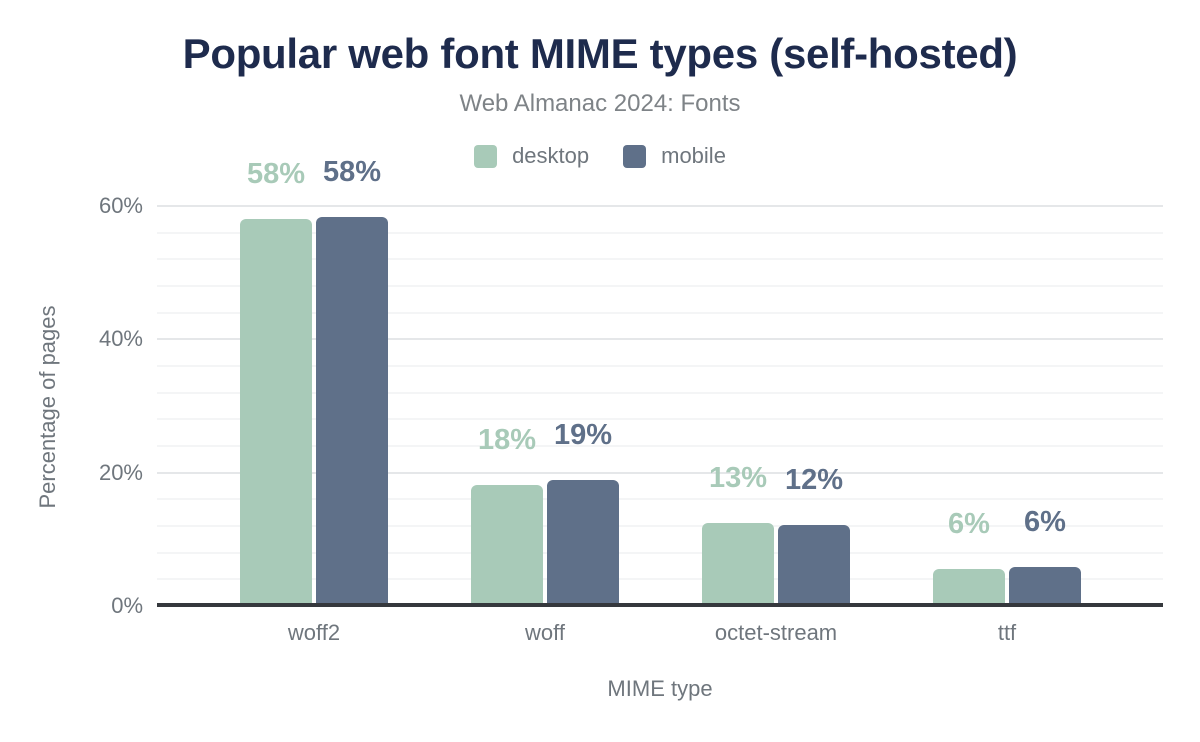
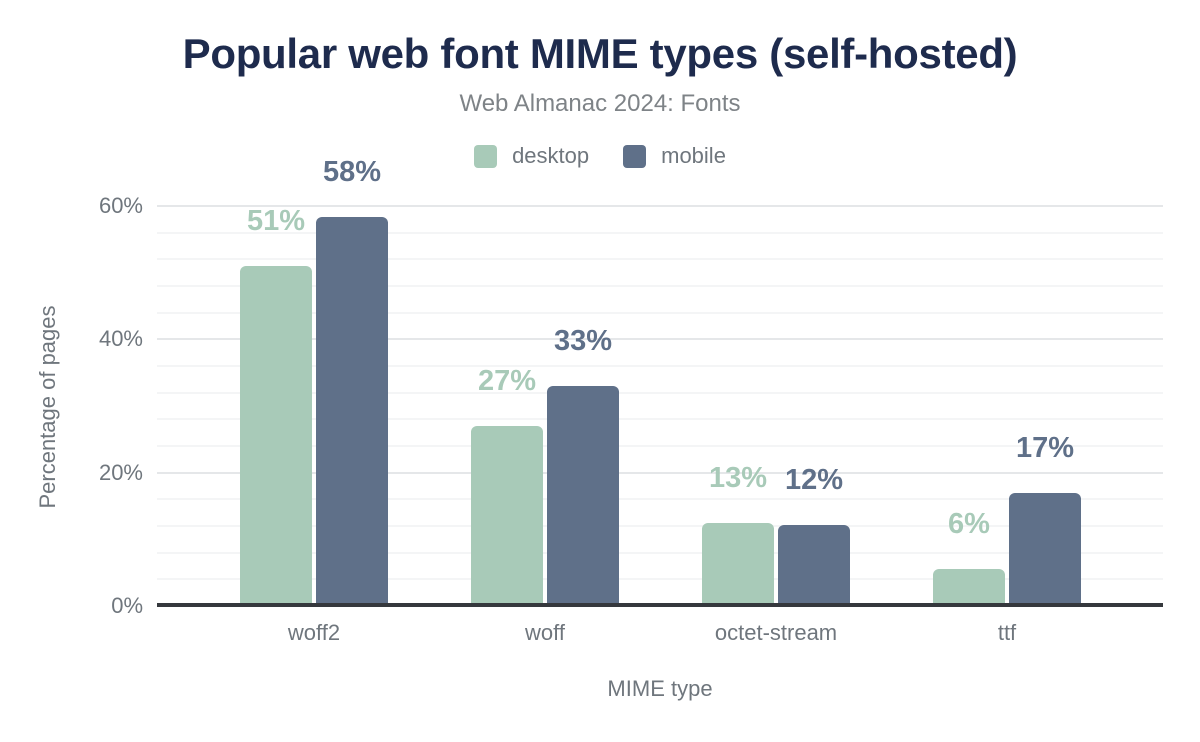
desktop/woff2: 58% -> 51%
desktop/woff: 18% -> 27%
mobile/woff: 19% -> 33%
mobile/ttf: 6% -> 17%
